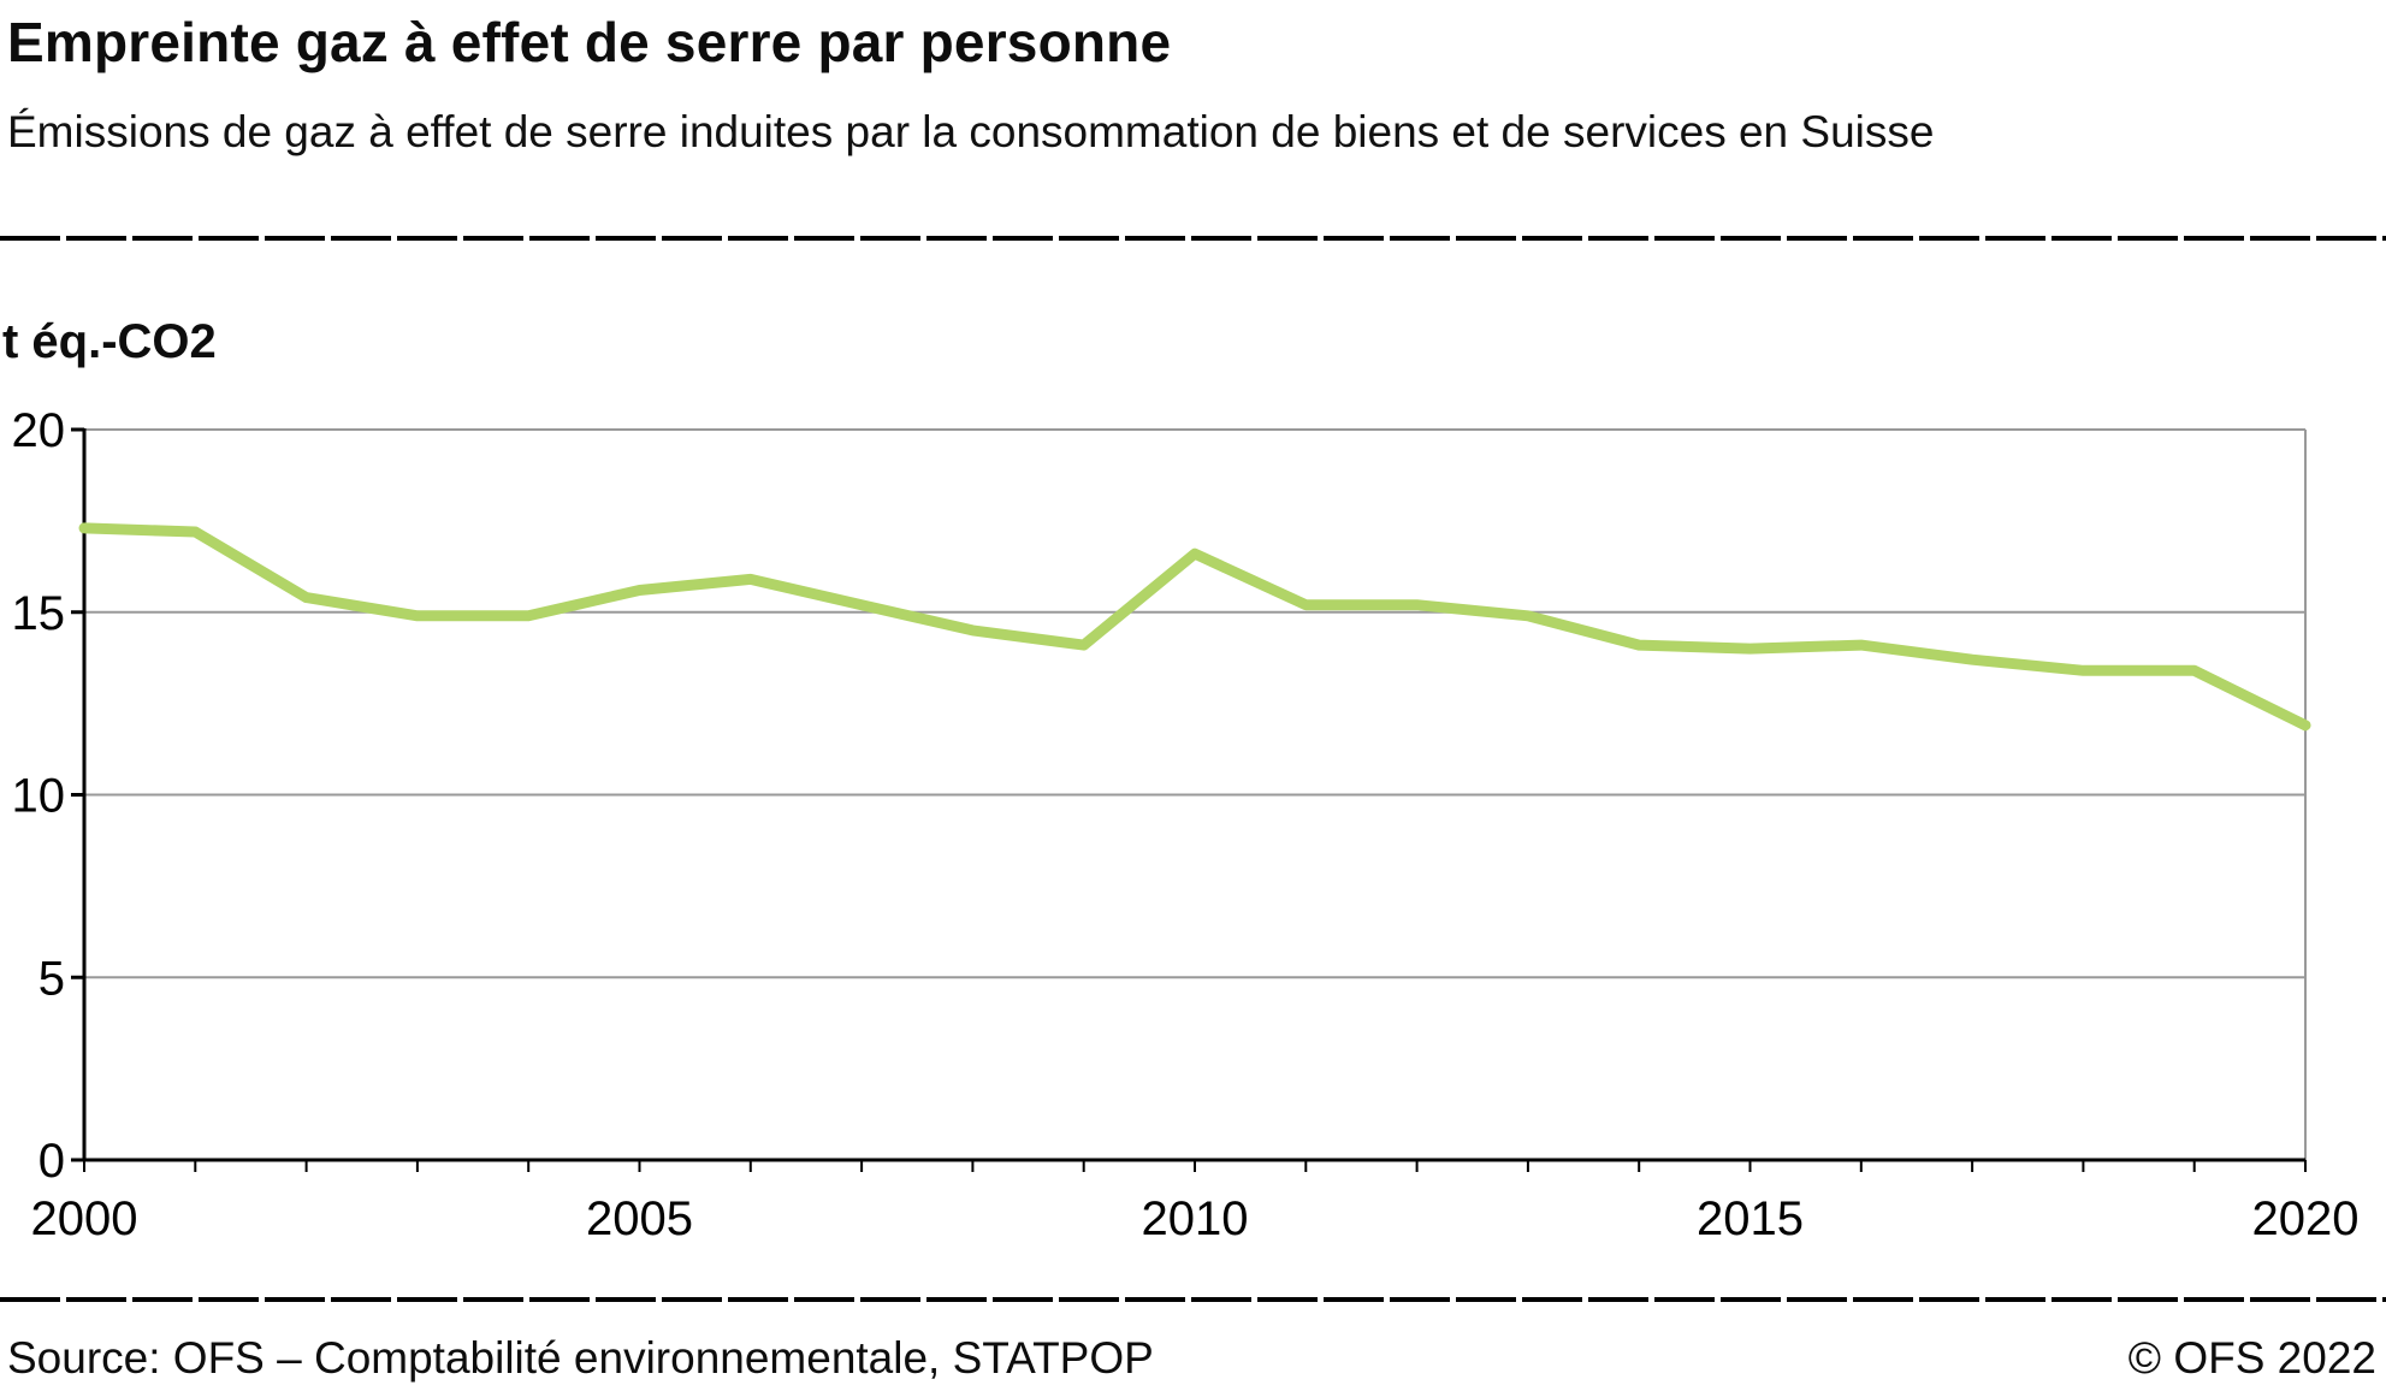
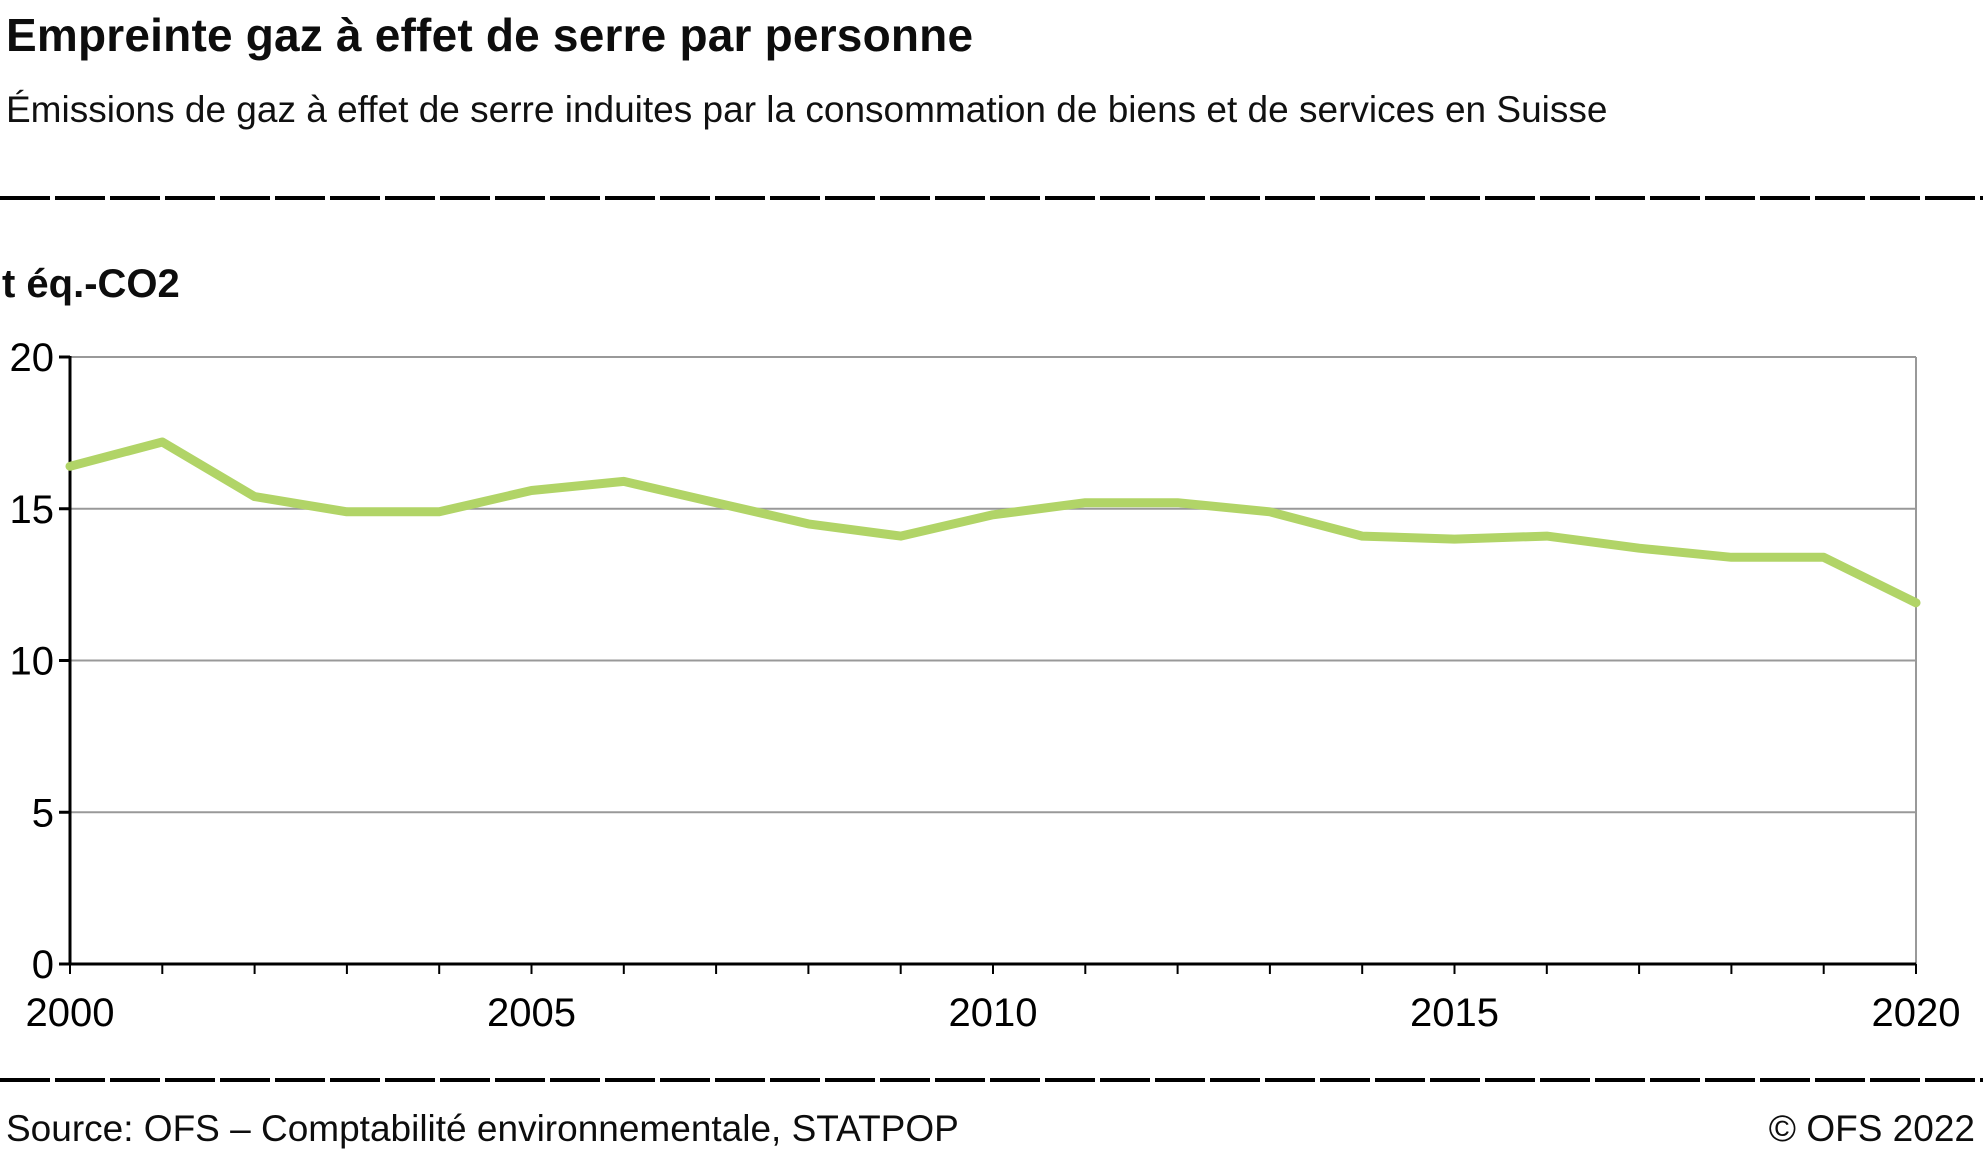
2000: 17.3 -> 16.4
2010: 16.6 -> 14.8
